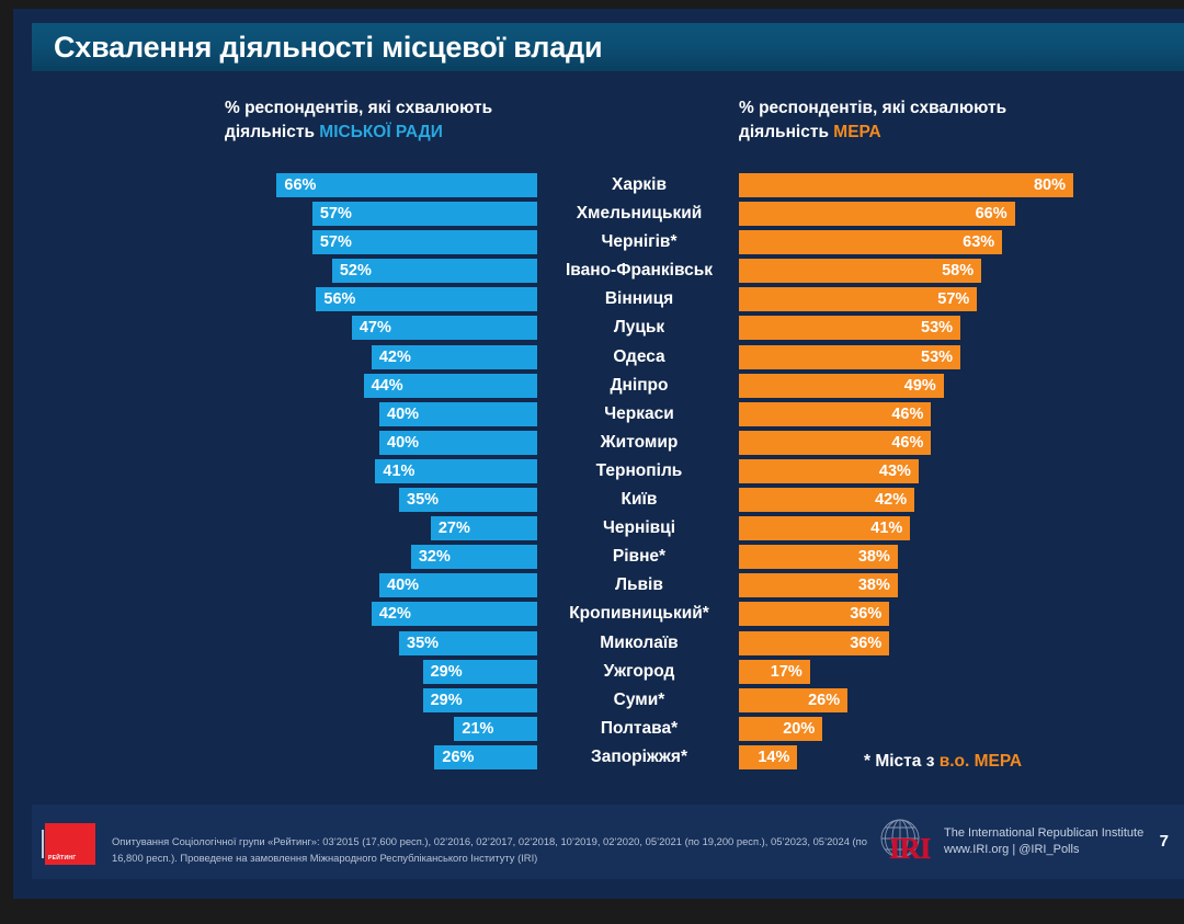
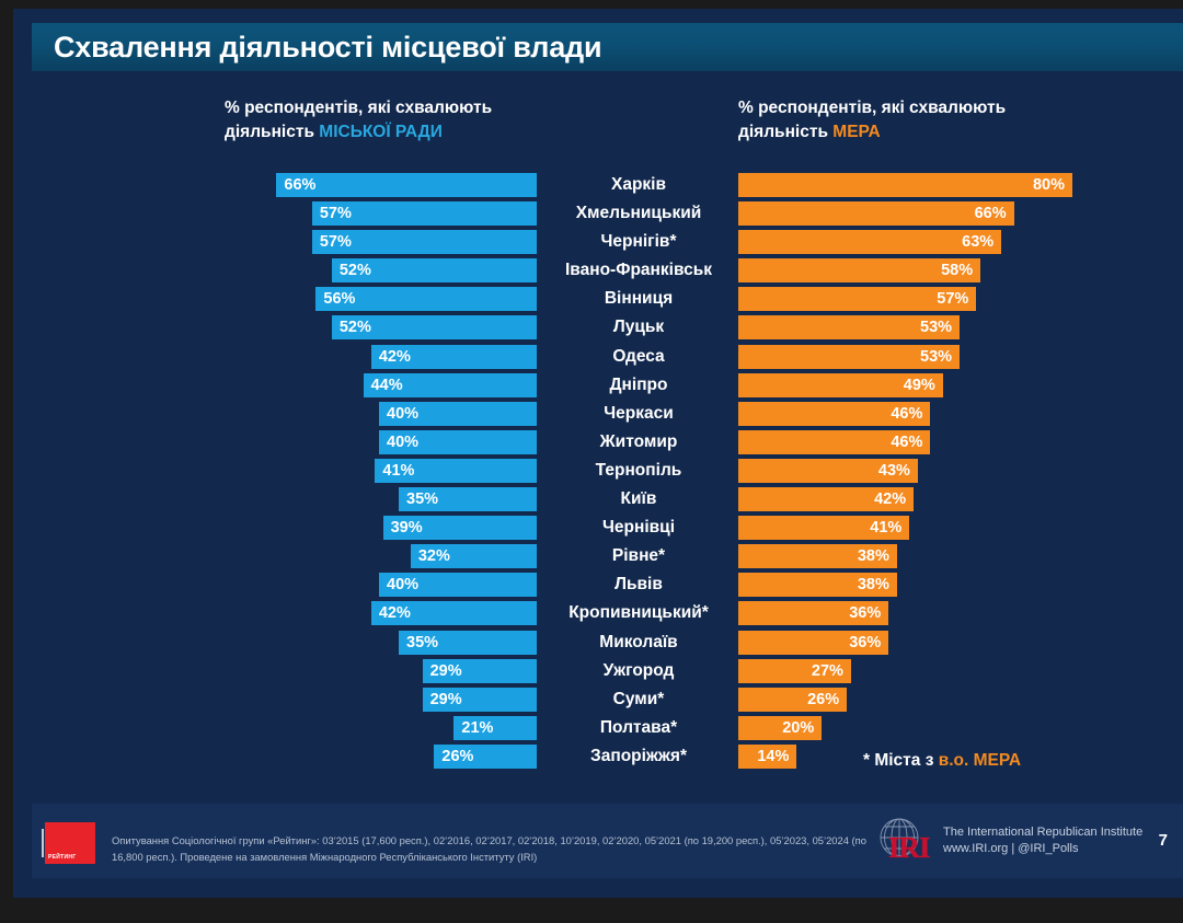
% респондентів, які схвалюють діяльність МІСЬКОЇ РАДИ/Луцьк: 47% -> 52%
% респондентів, які схвалюють діяльність МІСЬКОЇ РАДИ/Чернівці: 27% -> 39%
% респондентів, які схвалюють діяльність МЕРА/Ужгород: 17% -> 27%
